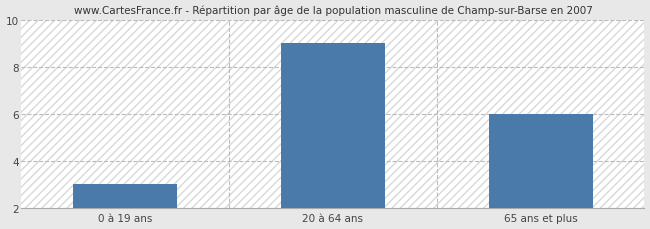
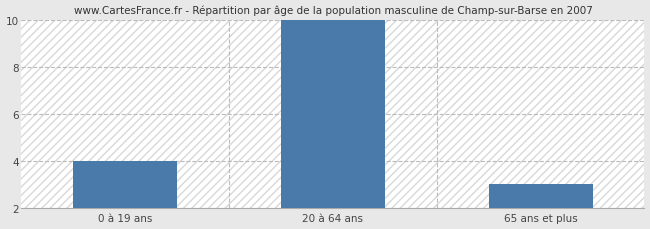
0 à 19 ans: 3 -> 4
20 à 64 ans: 9 -> 10
65 ans et plus: 6 -> 3
